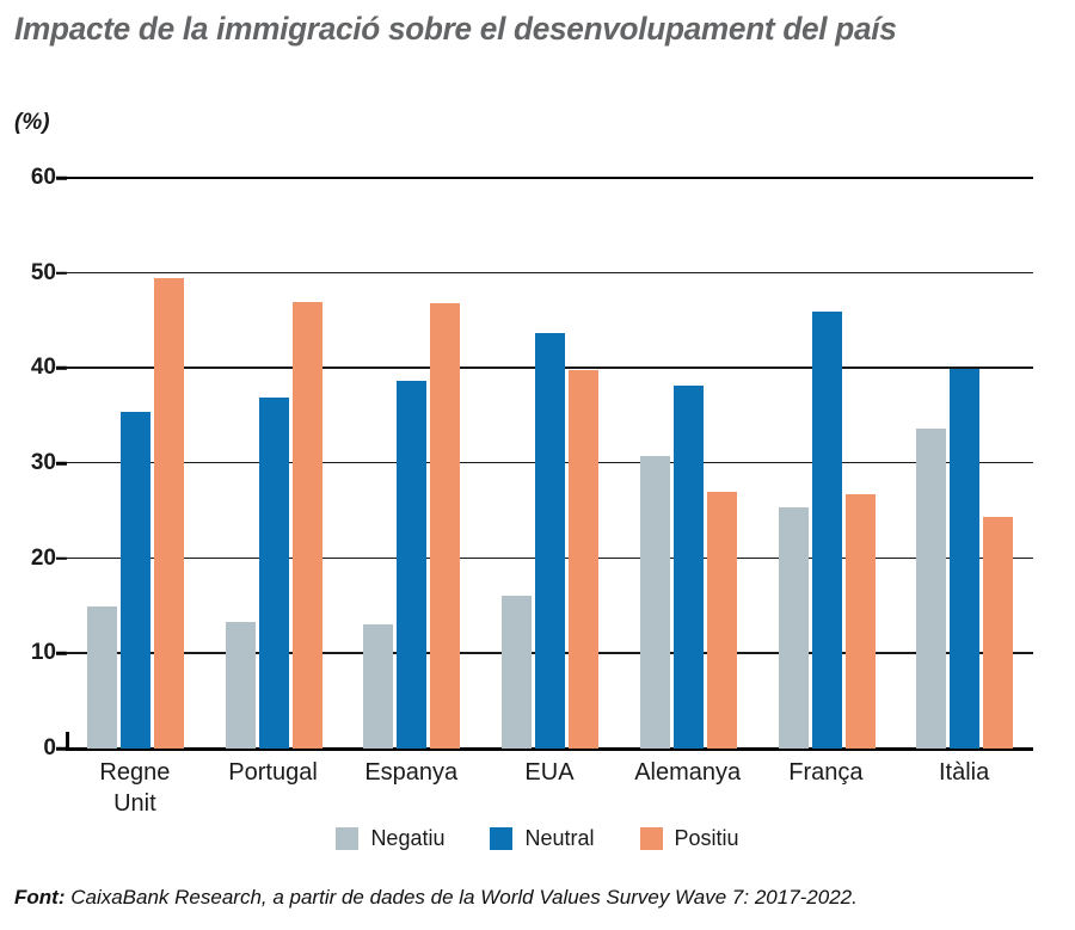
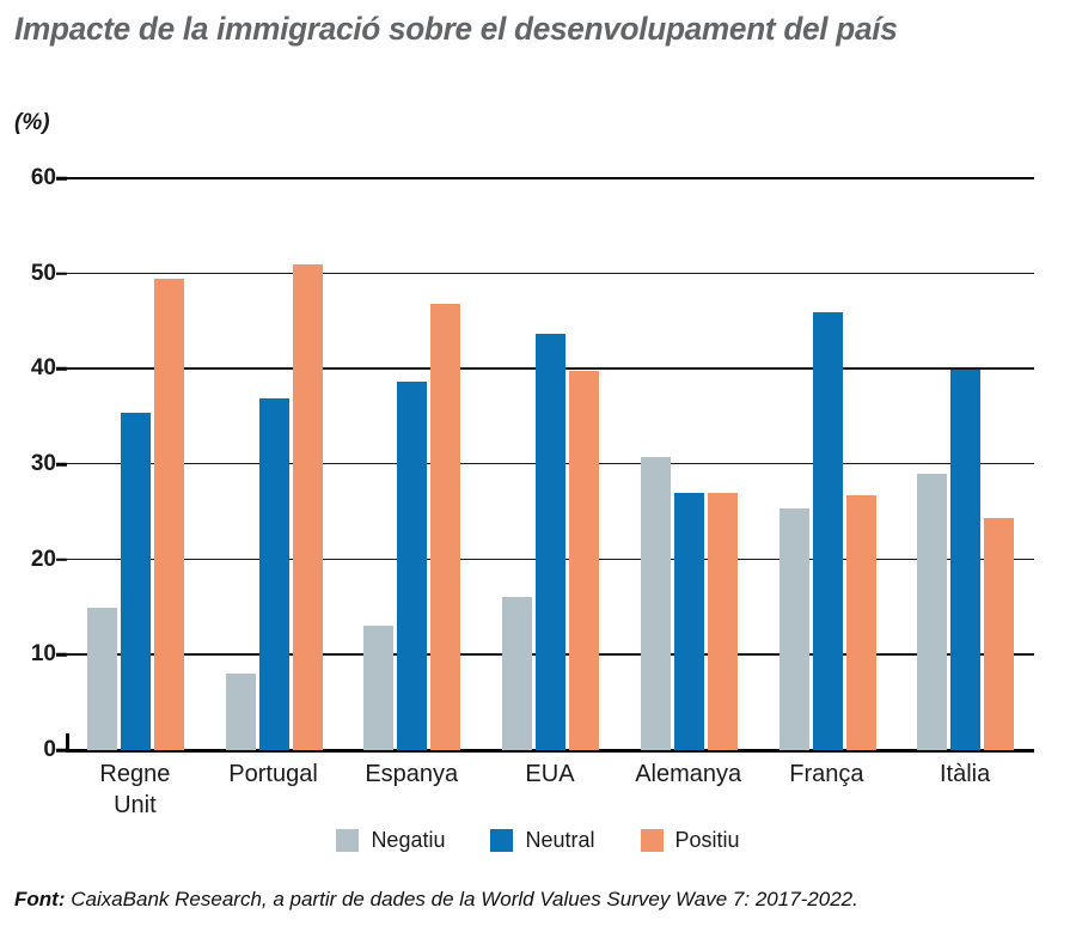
Negatiu/Portugal: 13 -> 8
Positiu/Portugal: 47 -> 51
Neutral/Alemanya: 38 -> 27
Negatiu/Itàlia: 34 -> 29
